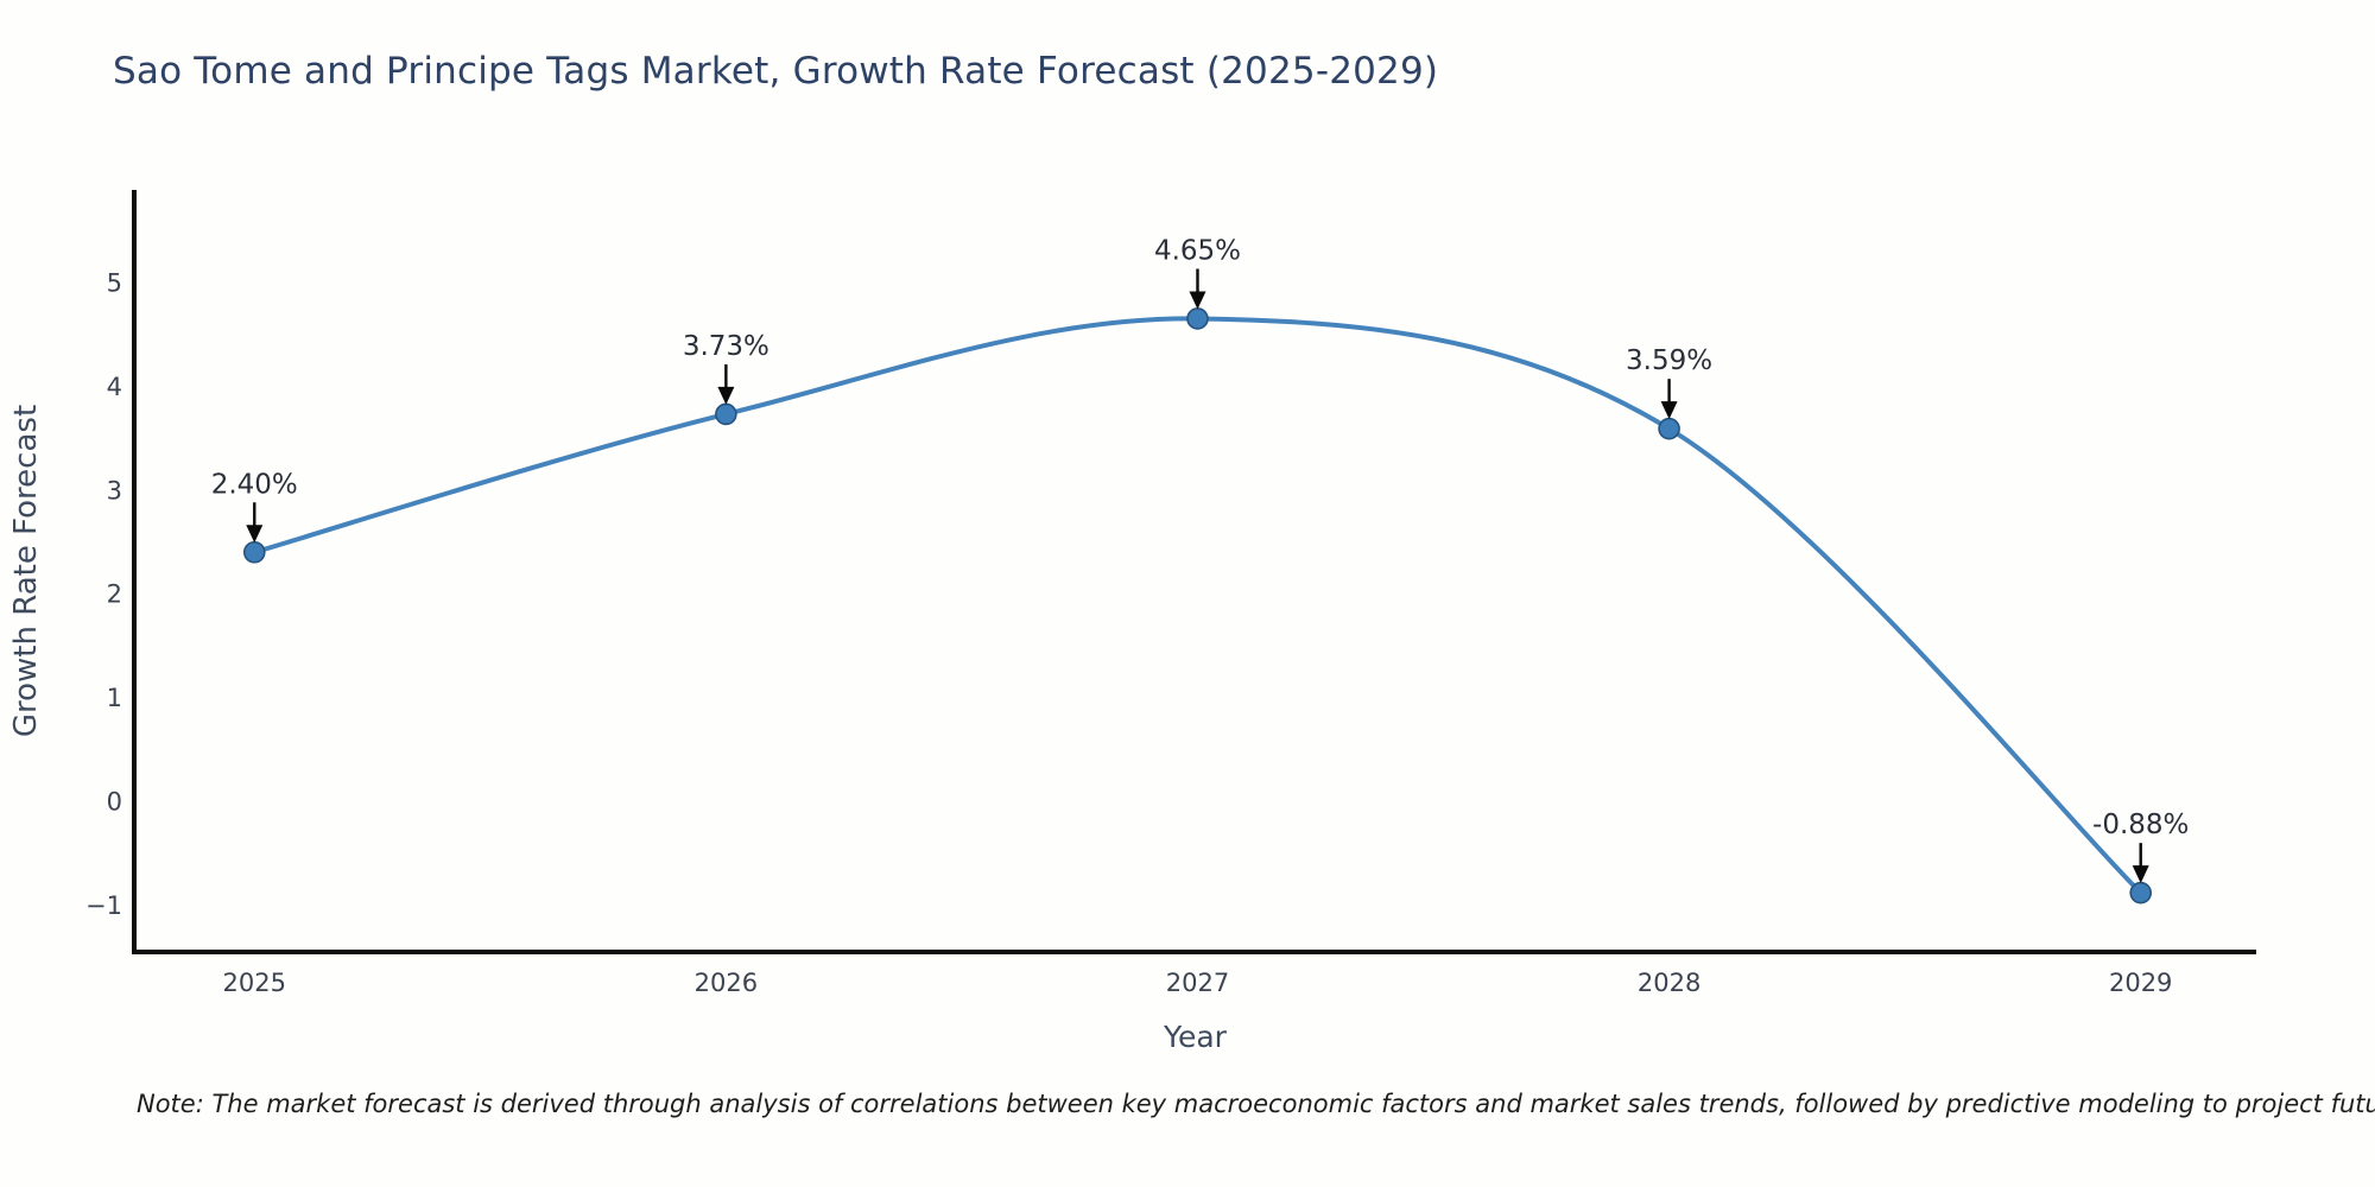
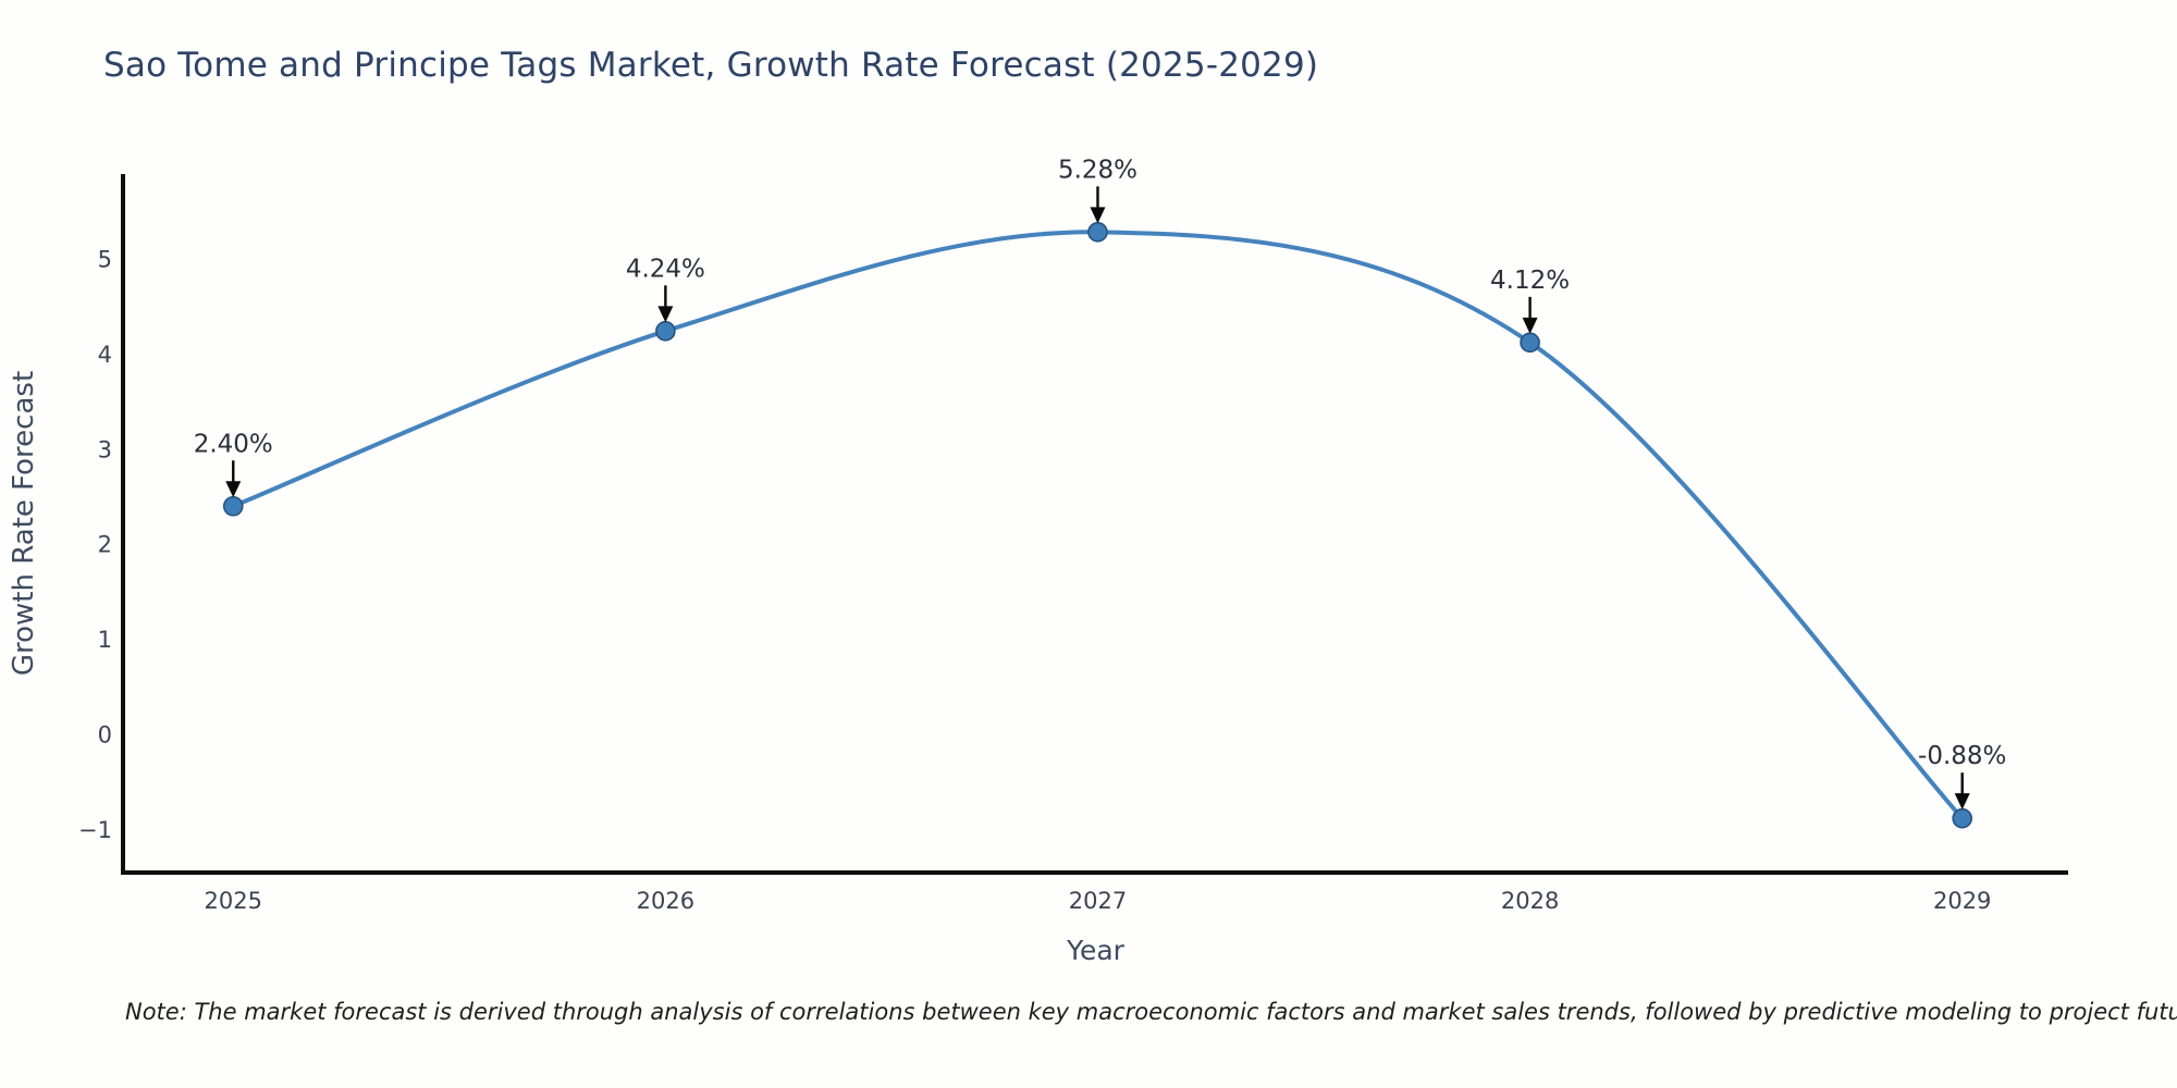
2026: 3.73% -> 4.24%
2027: 4.65% -> 5.28%
2028: 3.59% -> 4.12%
